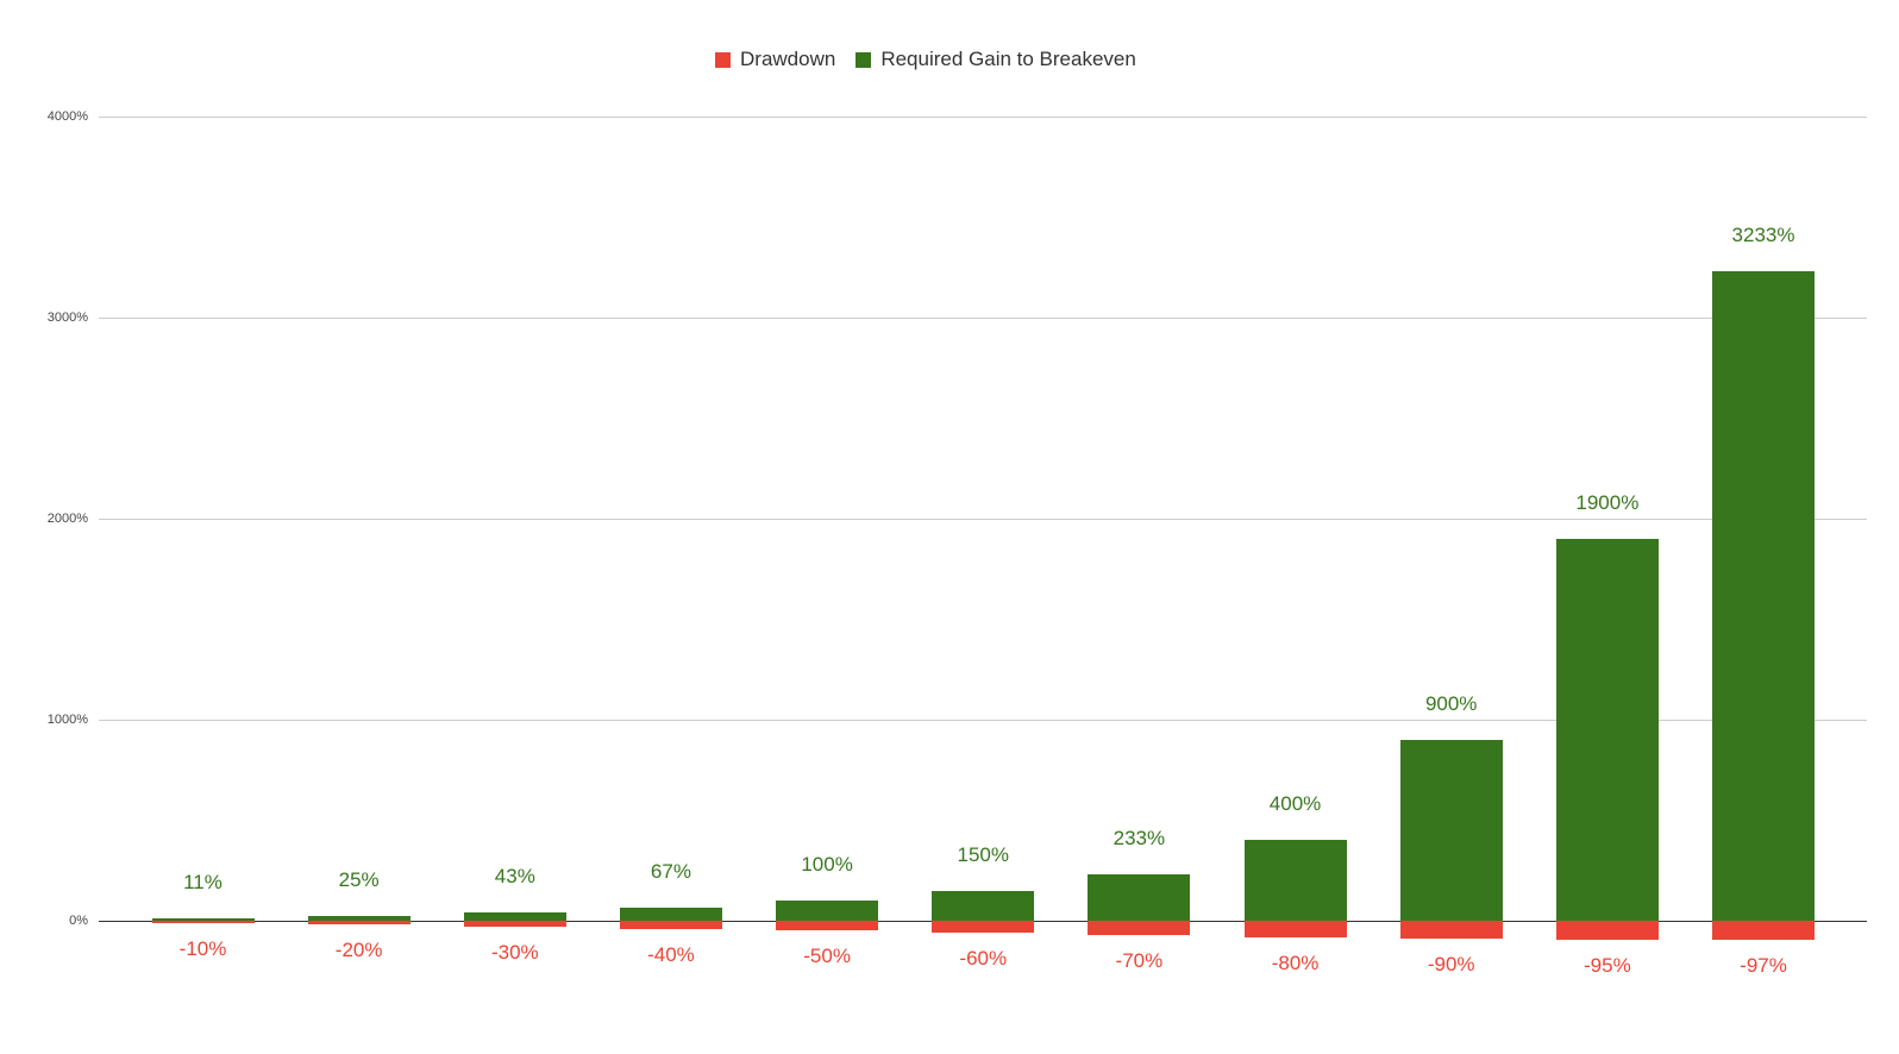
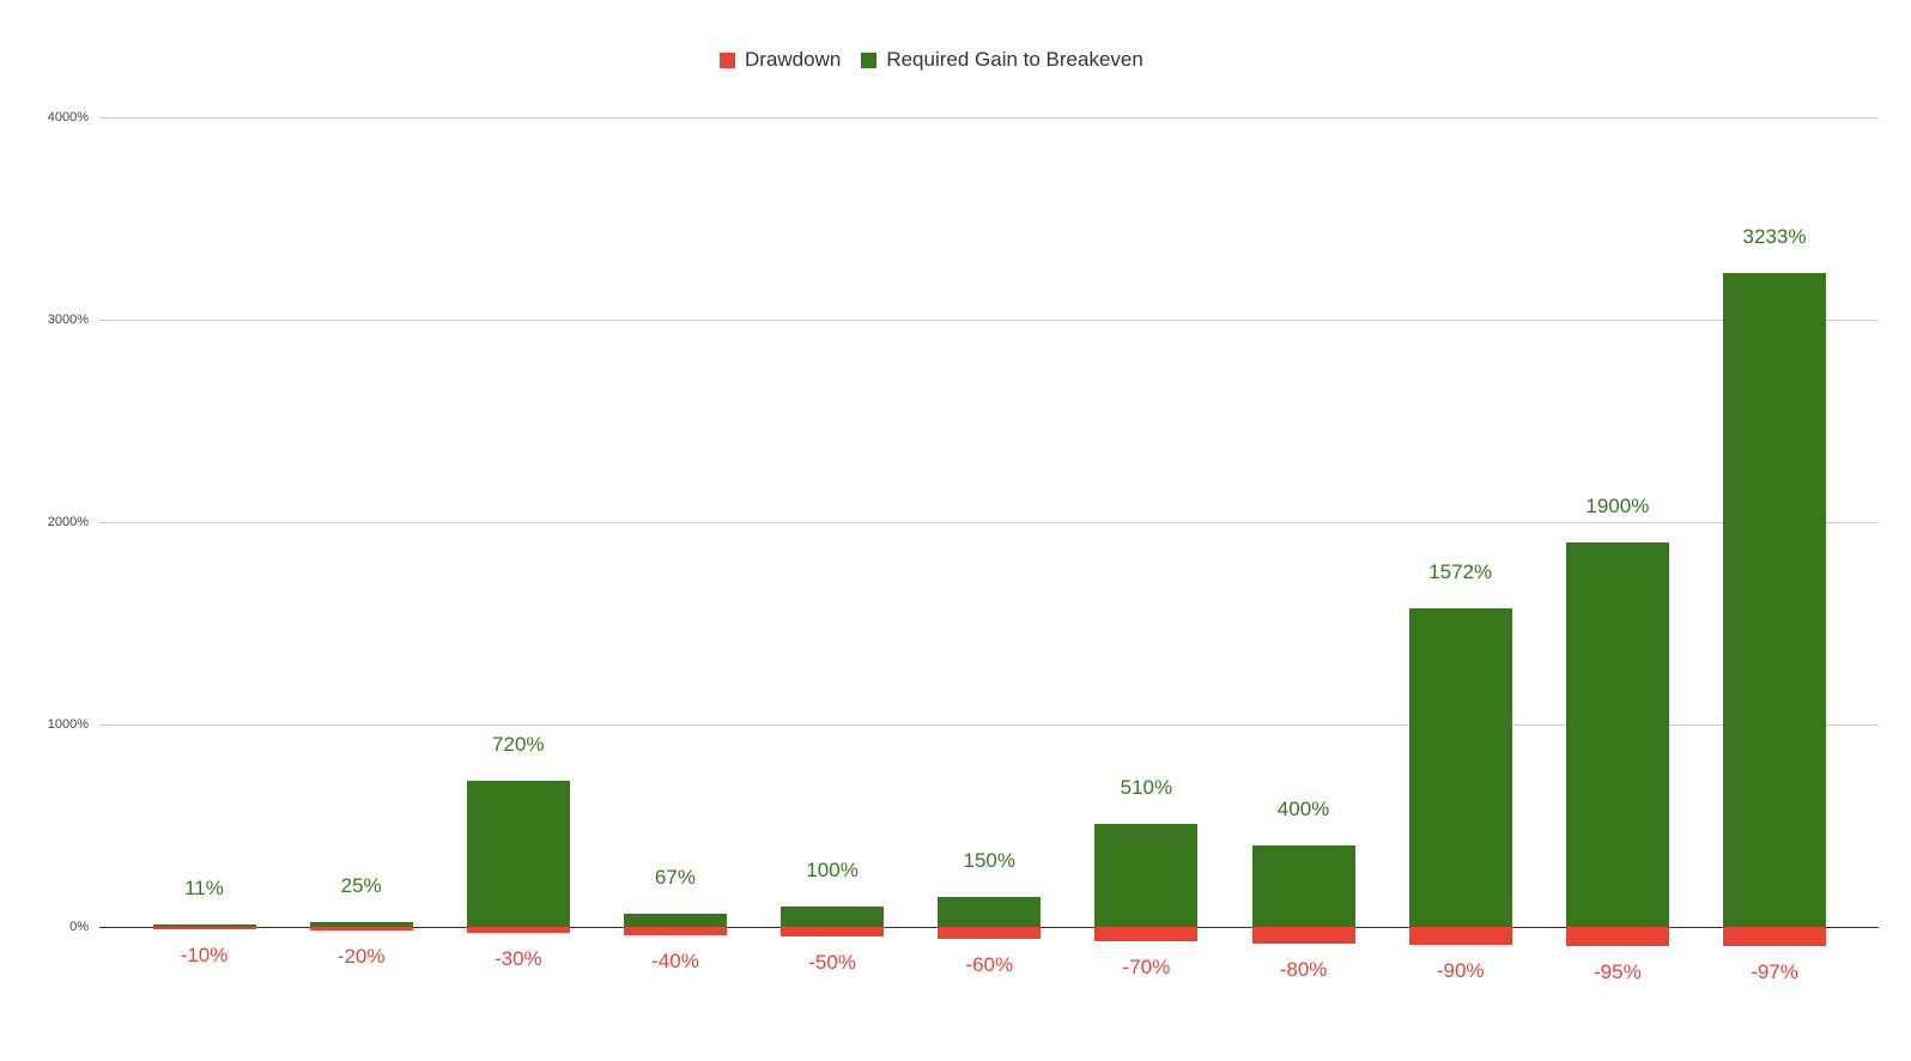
Required Gain to Breakeven/-30%: 43% -> 720%
Required Gain to Breakeven/-70%: 233% -> 510%
Required Gain to Breakeven/-90%: 900% -> 1572%
